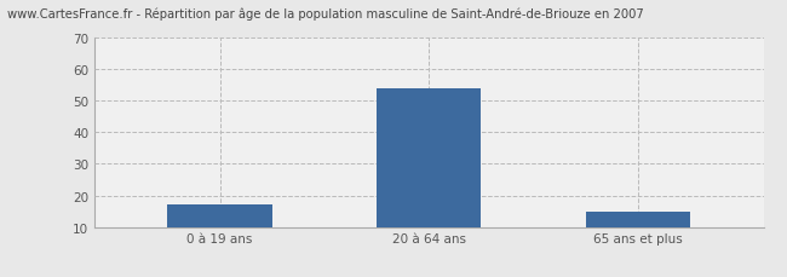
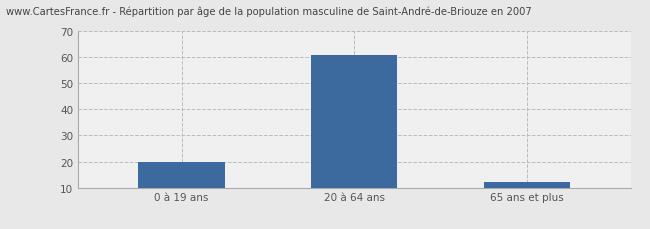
0 à 19 ans: 17 -> 20
20 à 64 ans: 54 -> 61
65 ans et plus: 15 -> 12
